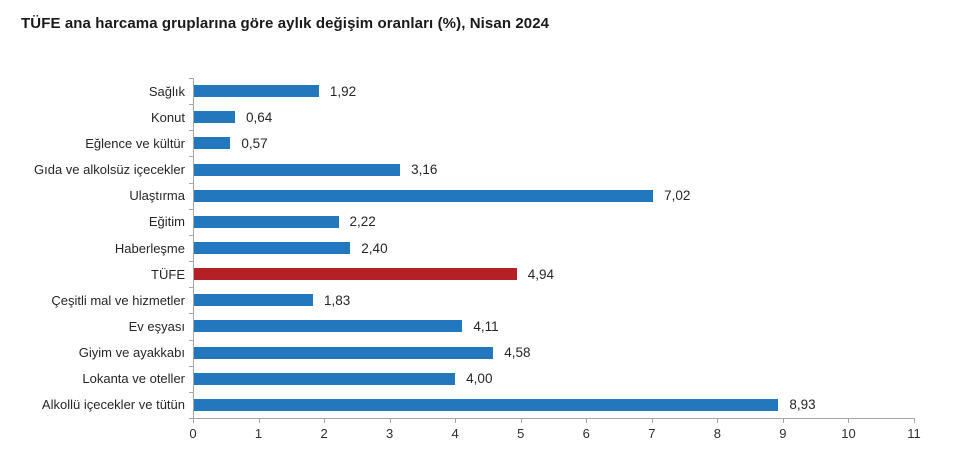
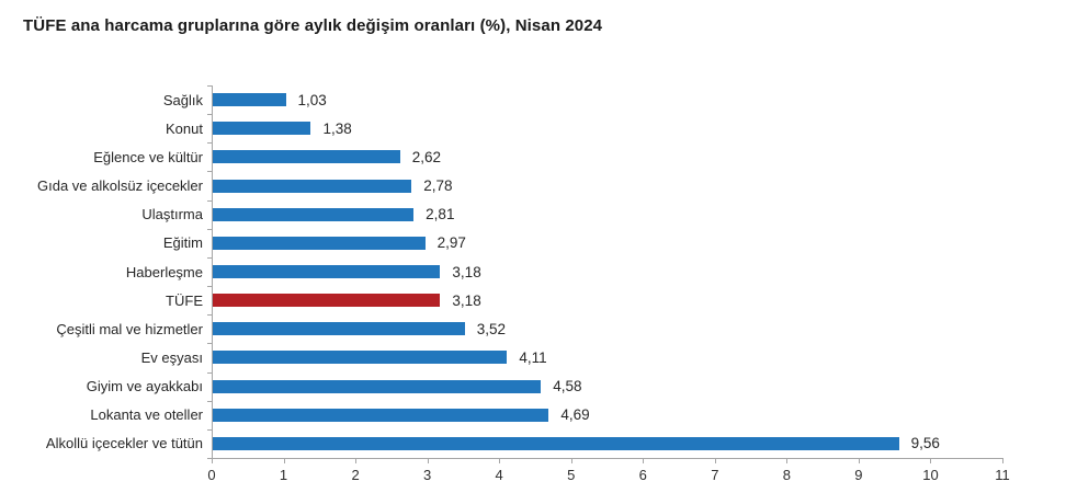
Sağlık: 1,92 -> 1,03
Konut: 0,64 -> 1,38
Eğlence ve kültür: 0,57 -> 2,62
Gıda ve alkolsüz içecekler: 3,16 -> 2,78
Ulaştırma: 7,02 -> 2,81
Eğitim: 2,22 -> 2,97
Haberleşme: 2,40 -> 3,18
TÜFE: 4,94 -> 3,18
Çeşitli mal ve hizmetler: 1,83 -> 3,52
Lokanta ve oteller: 4,00 -> 4,69
Alkollü içecekler ve tütün: 8,93 -> 9,56
